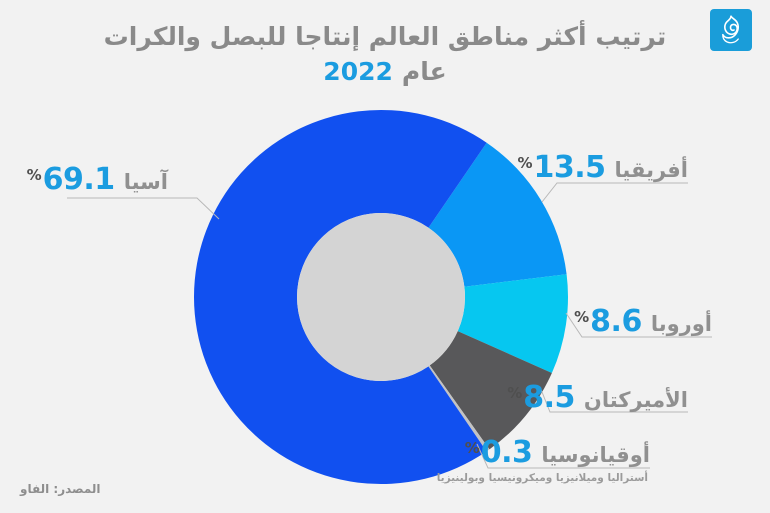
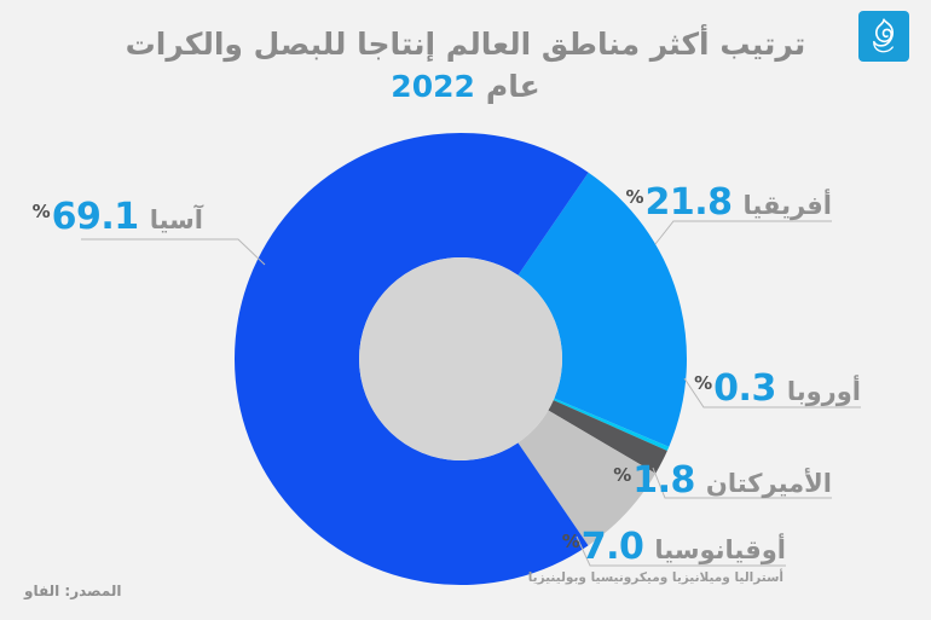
أفريقيا: 13.5 -> 21.8
أوروبا: 8.6 -> 0.3
الأميركتان: 8.5 -> 1.8
أوقيانوسيا: 0.3 -> 7.0
